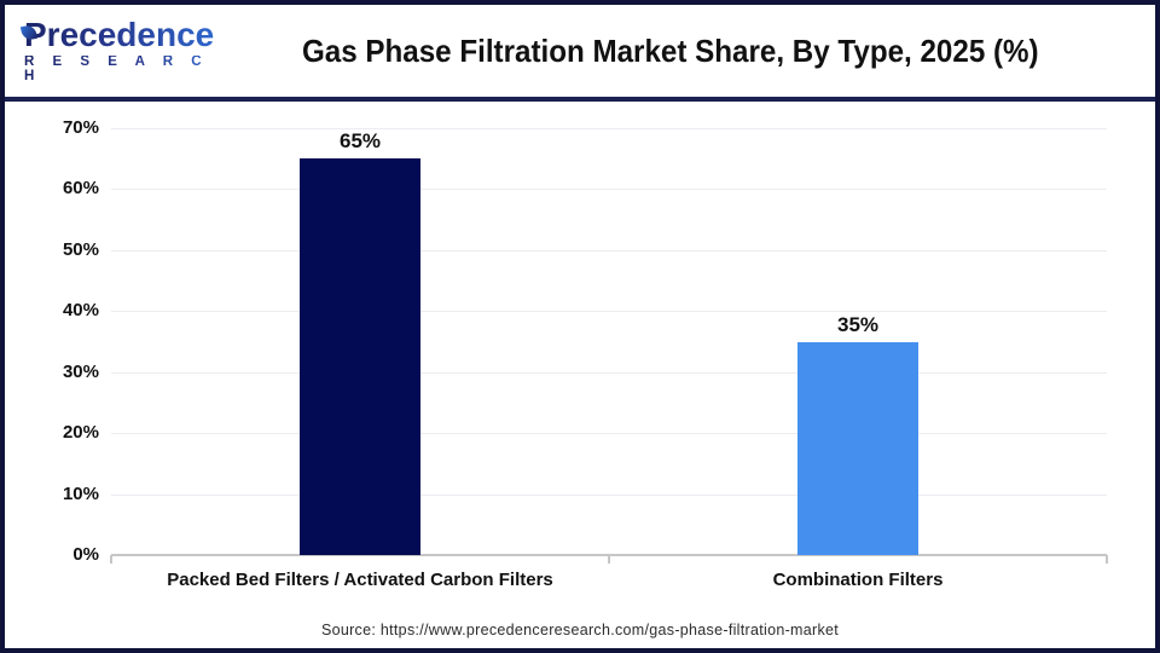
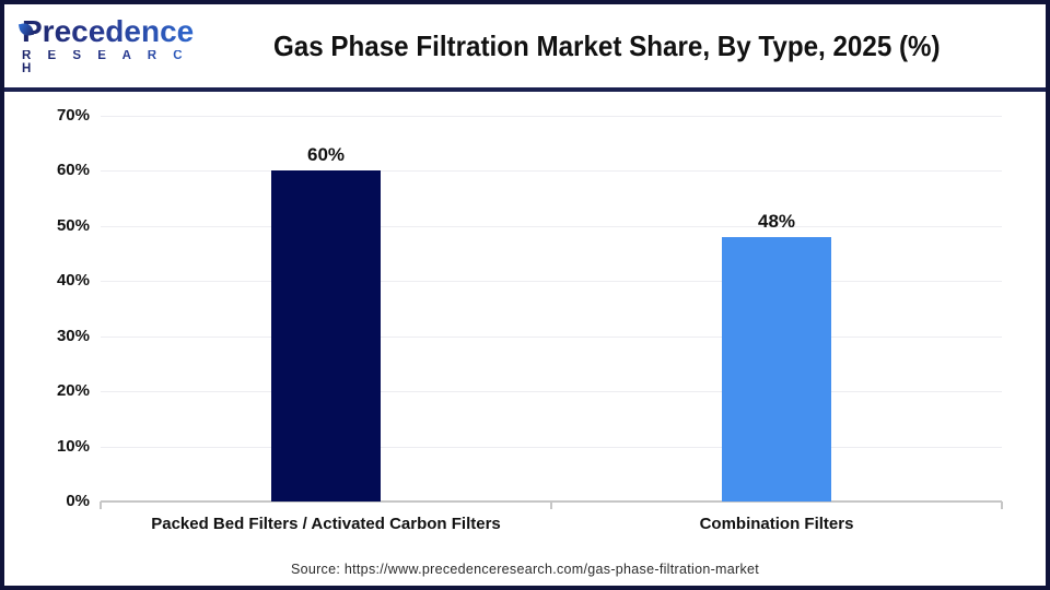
Packed Bed Filters / Activated Carbon Filters: 65% -> 60%
Combination Filters: 35% -> 48%
